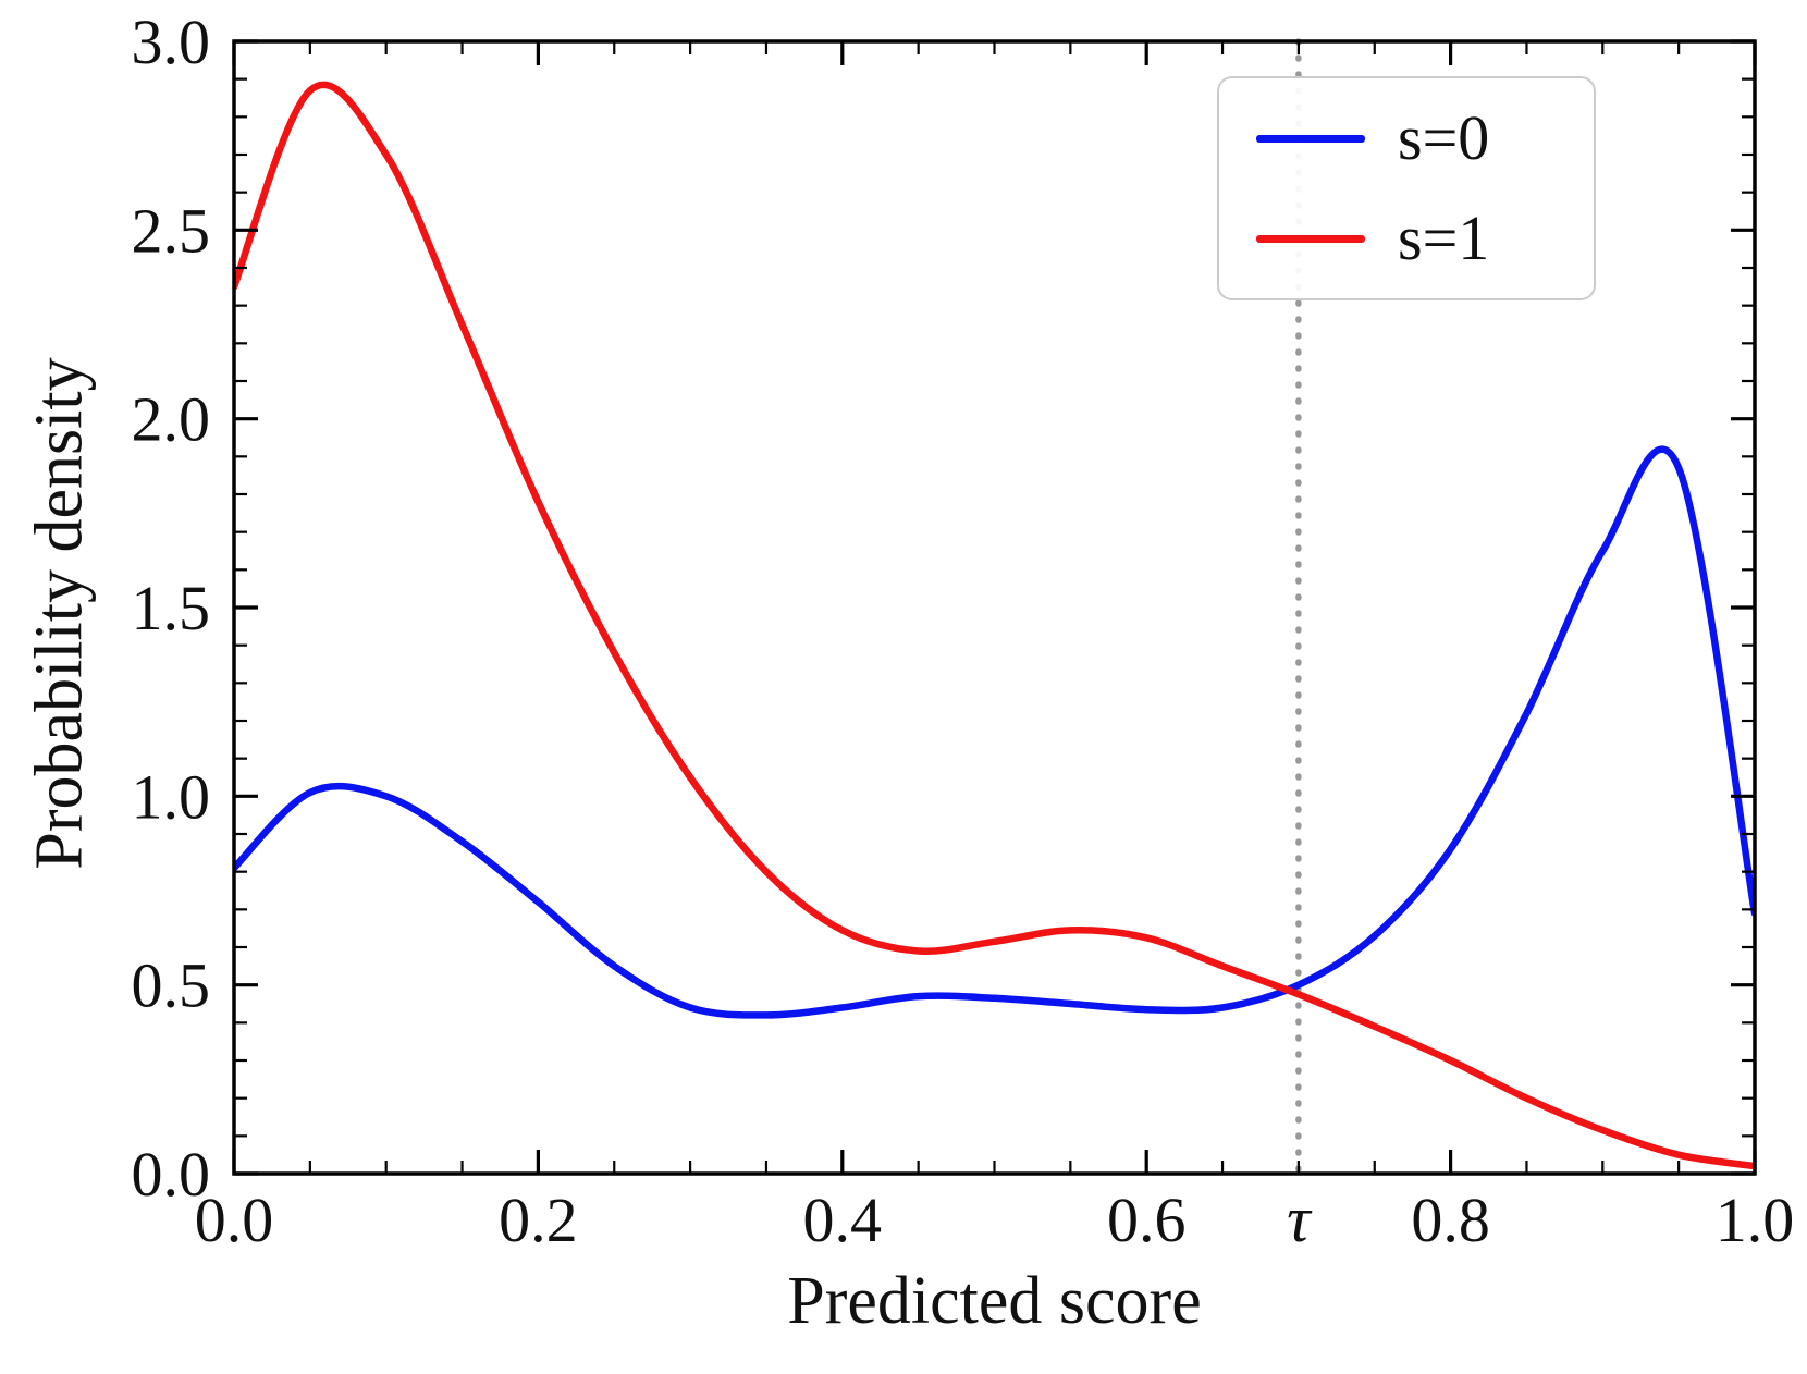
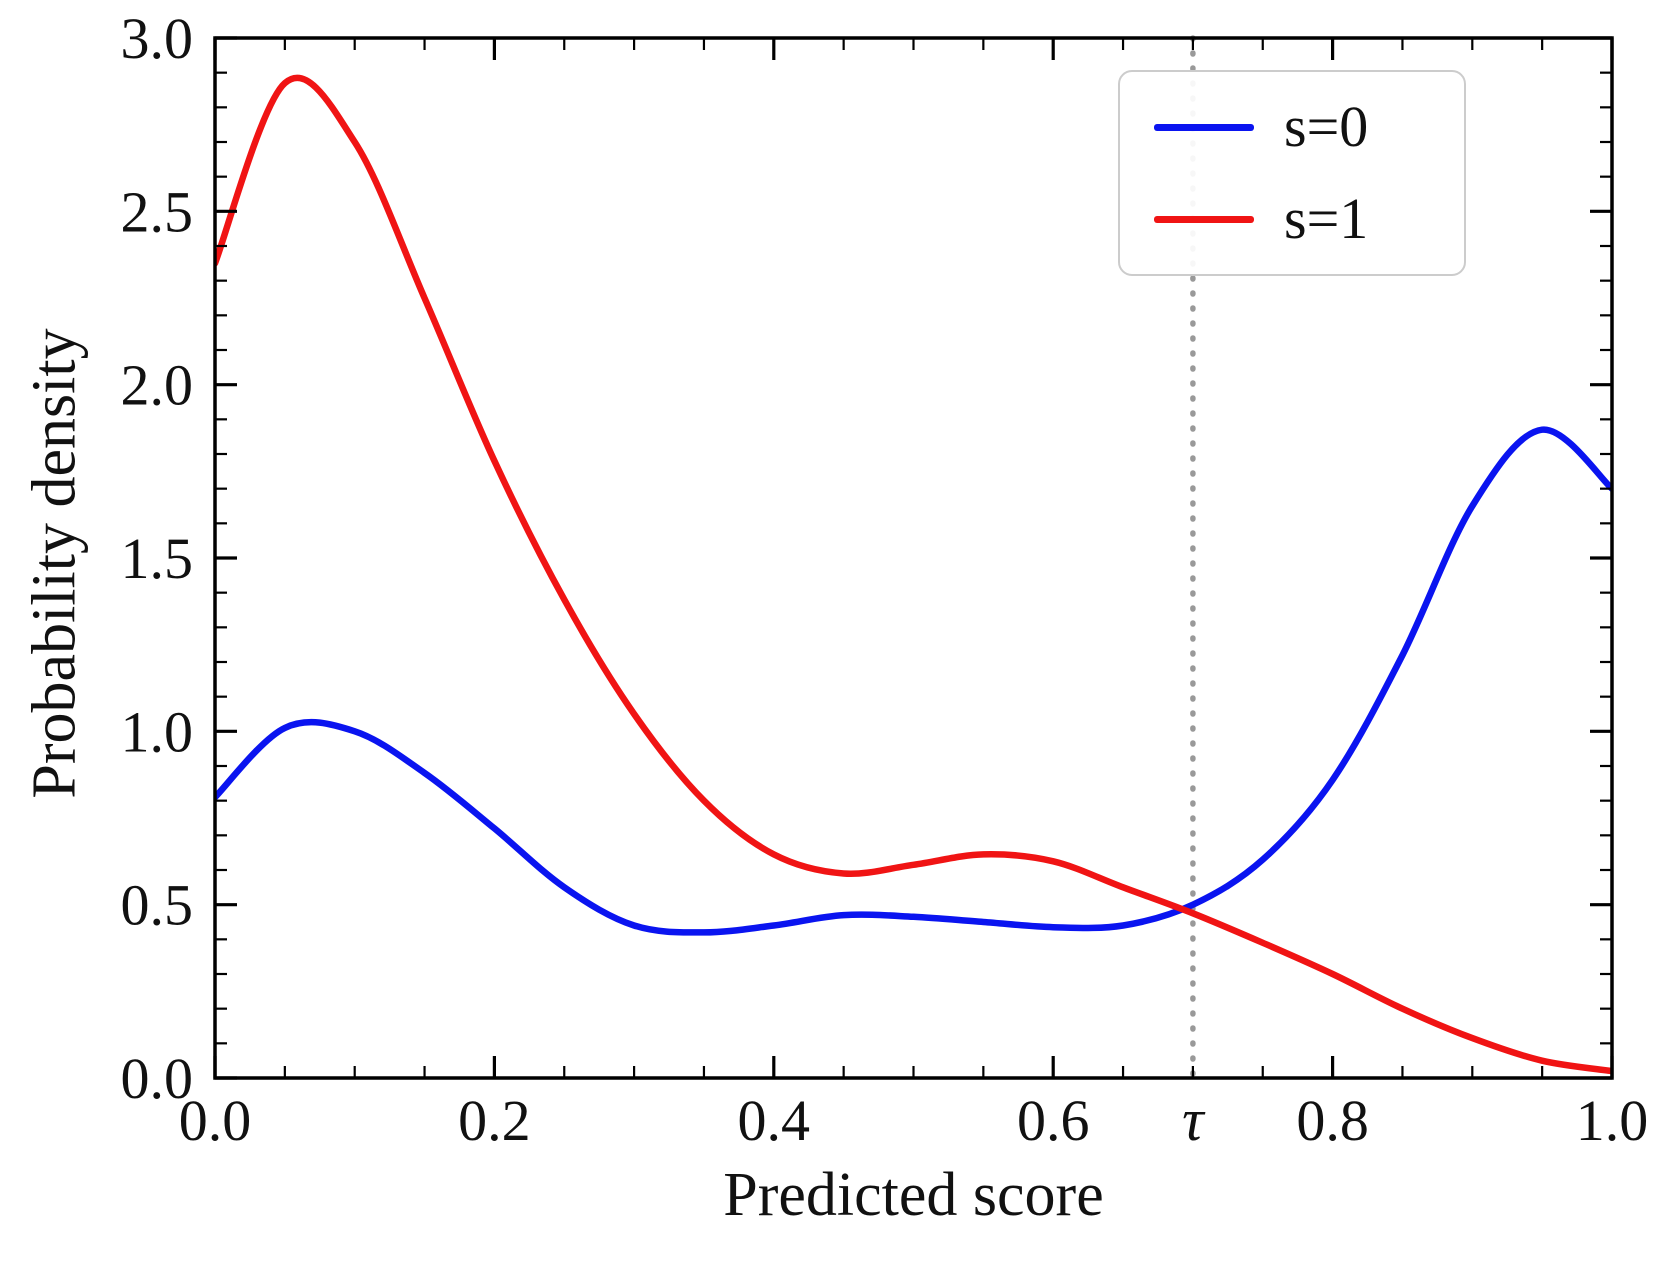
s=0/1.0: 0.69 -> 1.70
